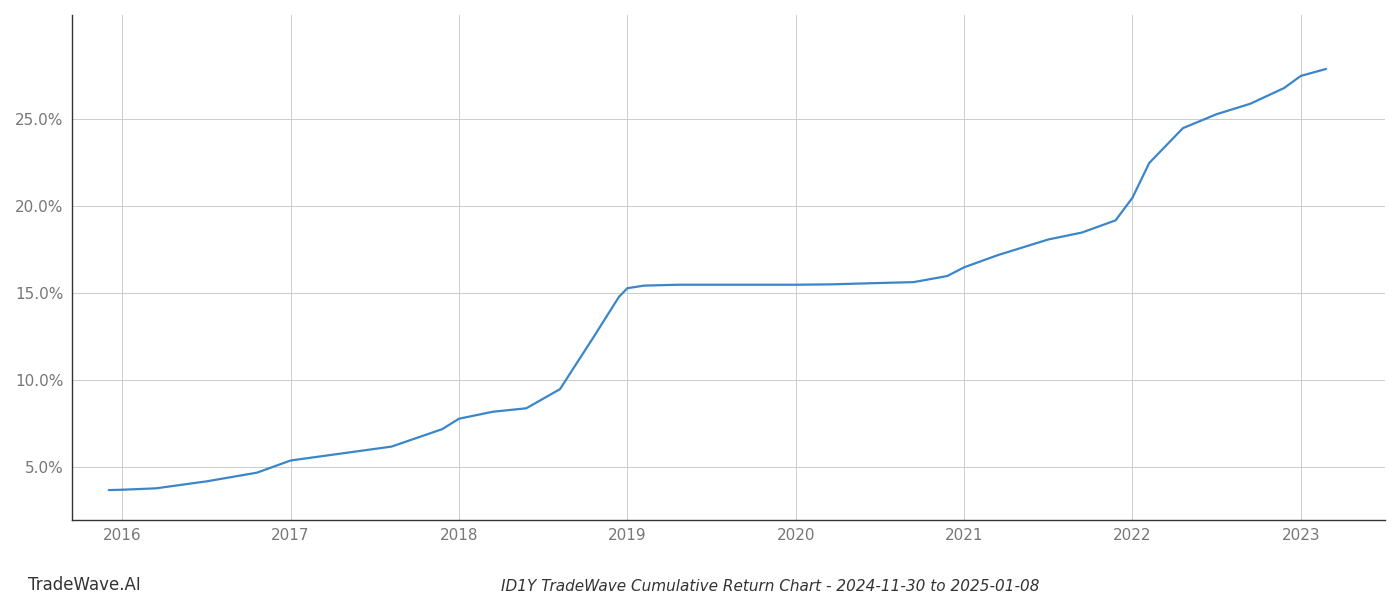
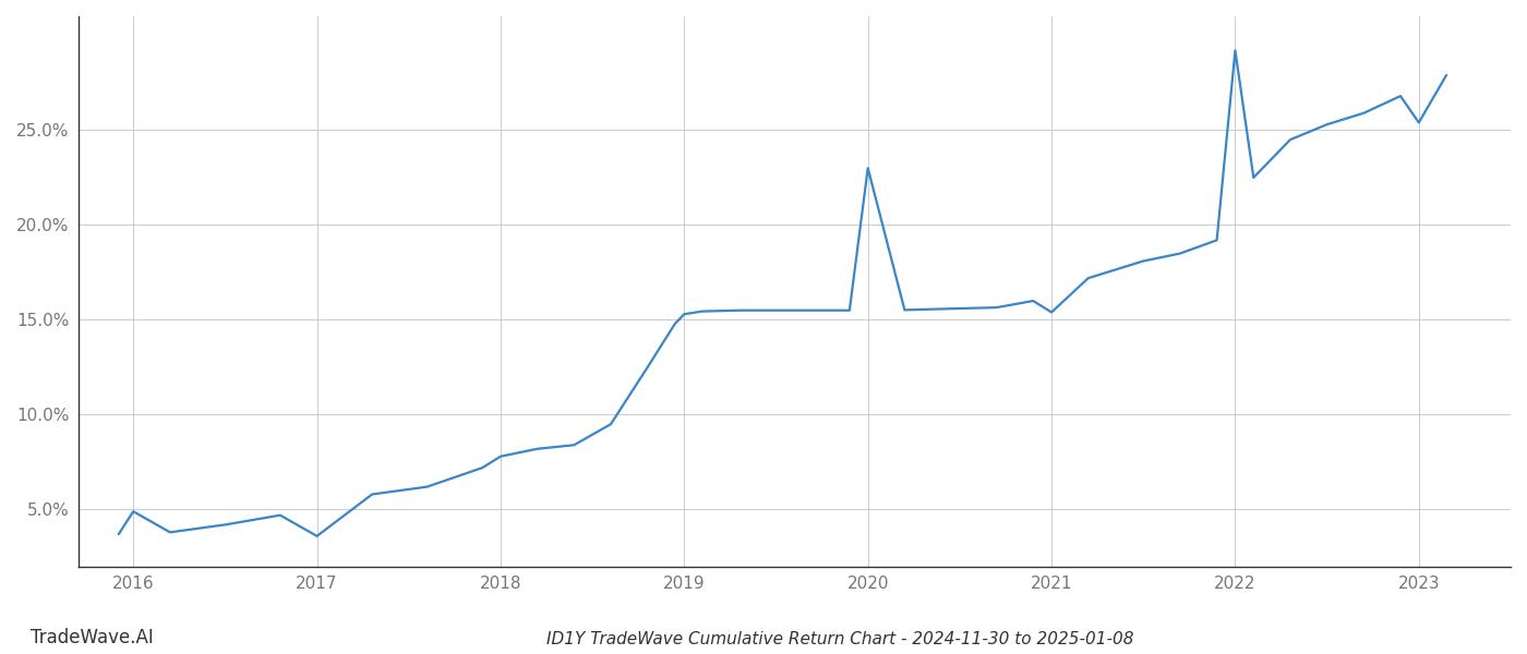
2016: 3.7% -> 4.9%
2017: 5.4% -> 3.6%
2020: 15.5% -> 23.0%
2021: 16.5% -> 15.4%
2022: 20.5% -> 29.2%
2023: 27.5% -> 25.4%
